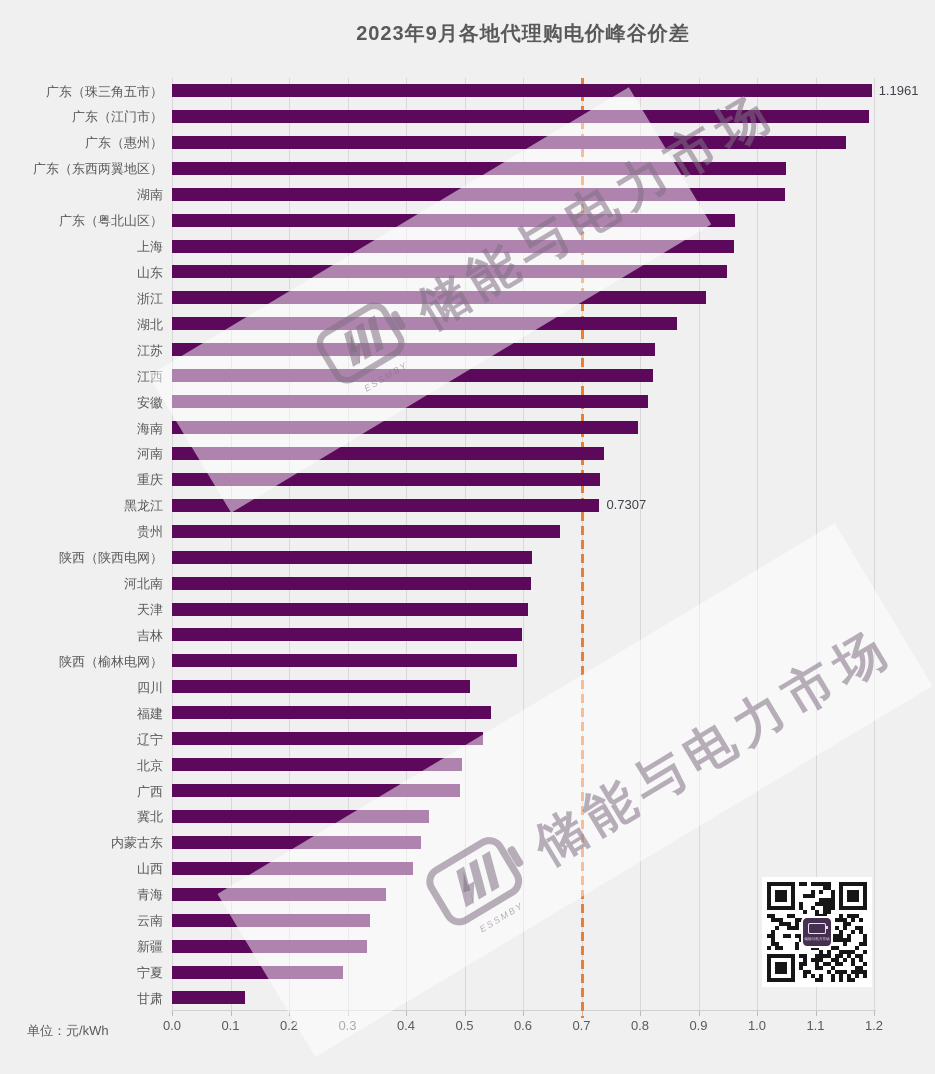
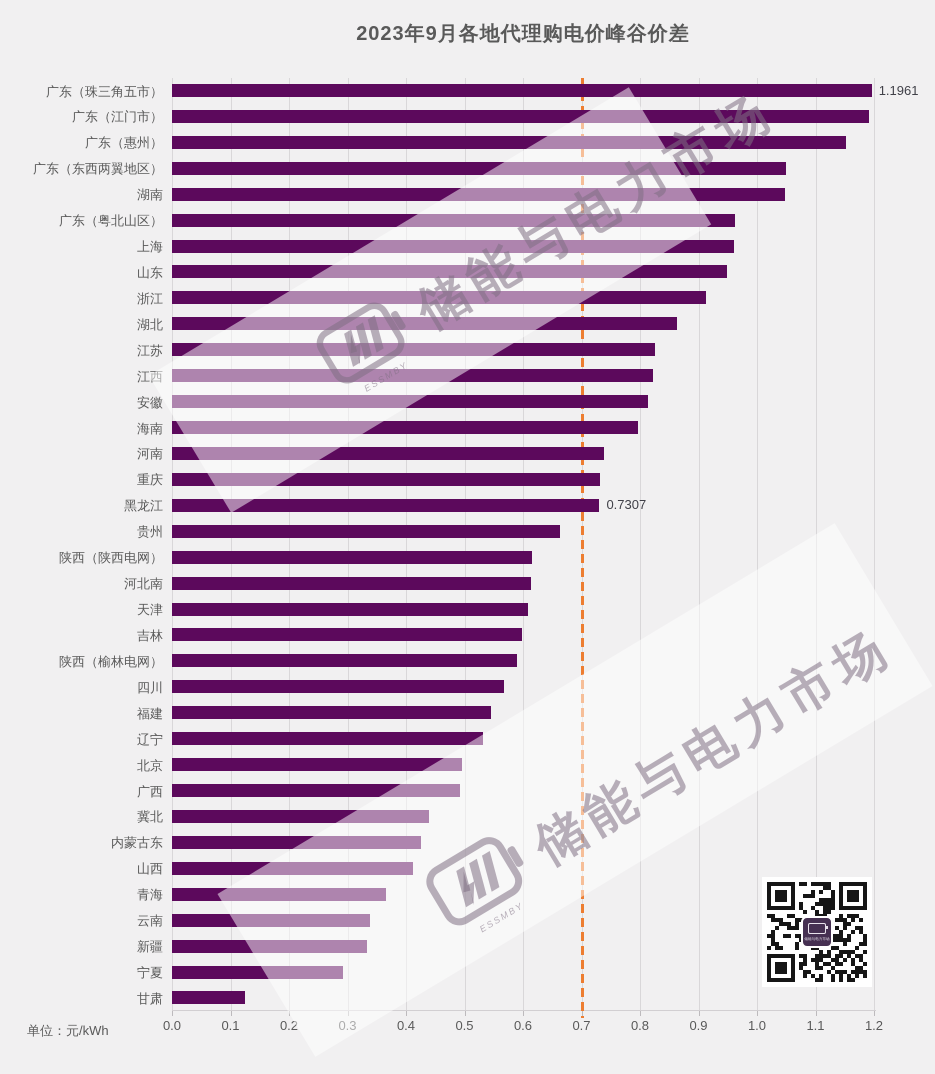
四川: 0.51 -> 0.57
